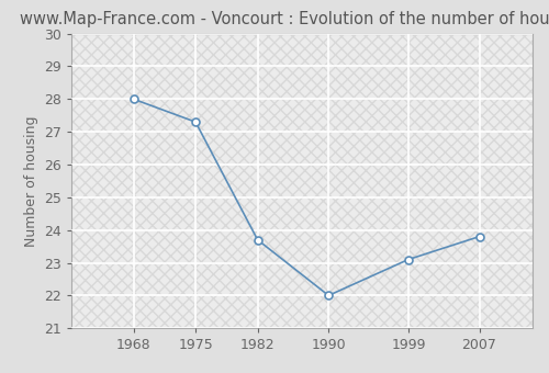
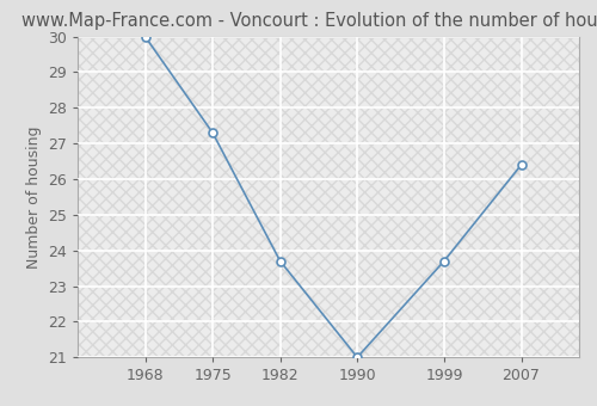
1968: 28.0 -> 30.0
1990: 22.0 -> 21.0
1999: 23.1 -> 23.7
2007: 23.8 -> 26.4
